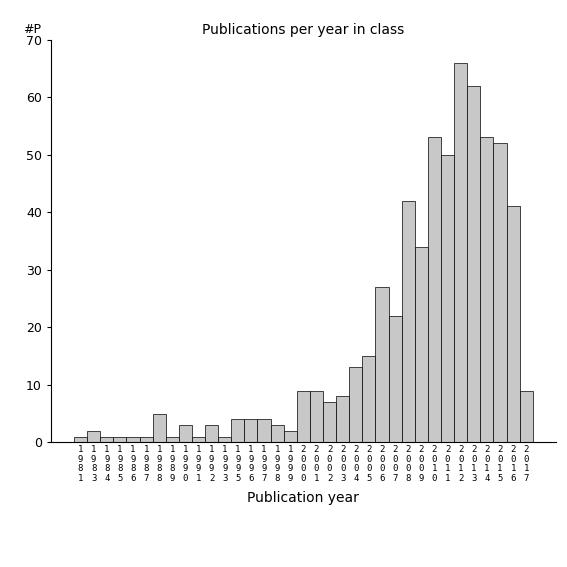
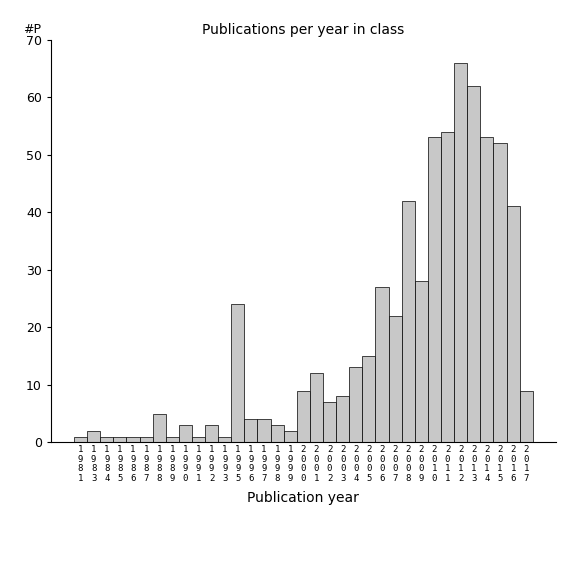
1 9 9 5: 4 -> 24
2 0 0 1: 9 -> 12
2 0 0 9: 34 -> 28
2 0 1 1: 50 -> 54
